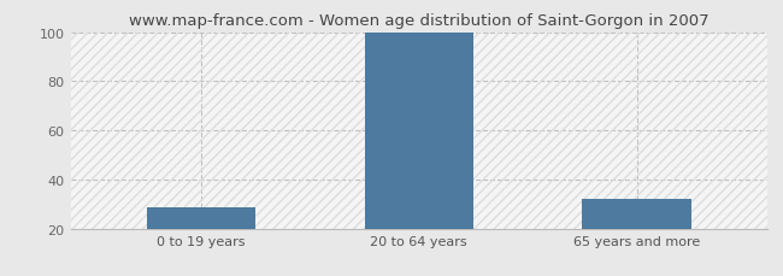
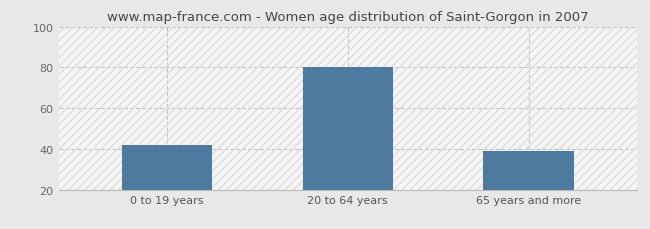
0 to 19 years: 29 -> 42
20 to 64 years: 100 -> 80
65 years and more: 32 -> 39
